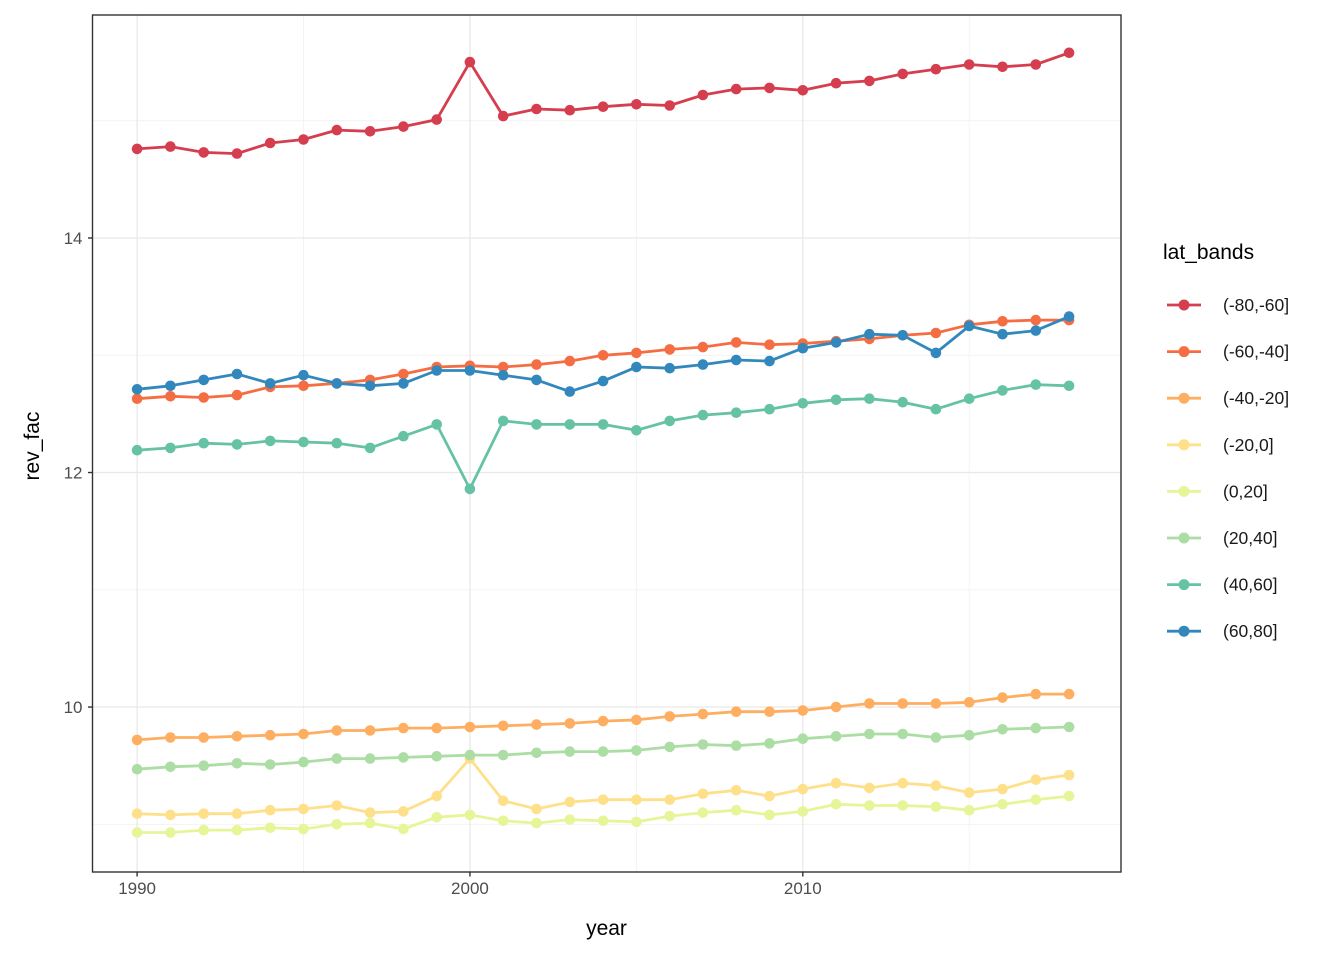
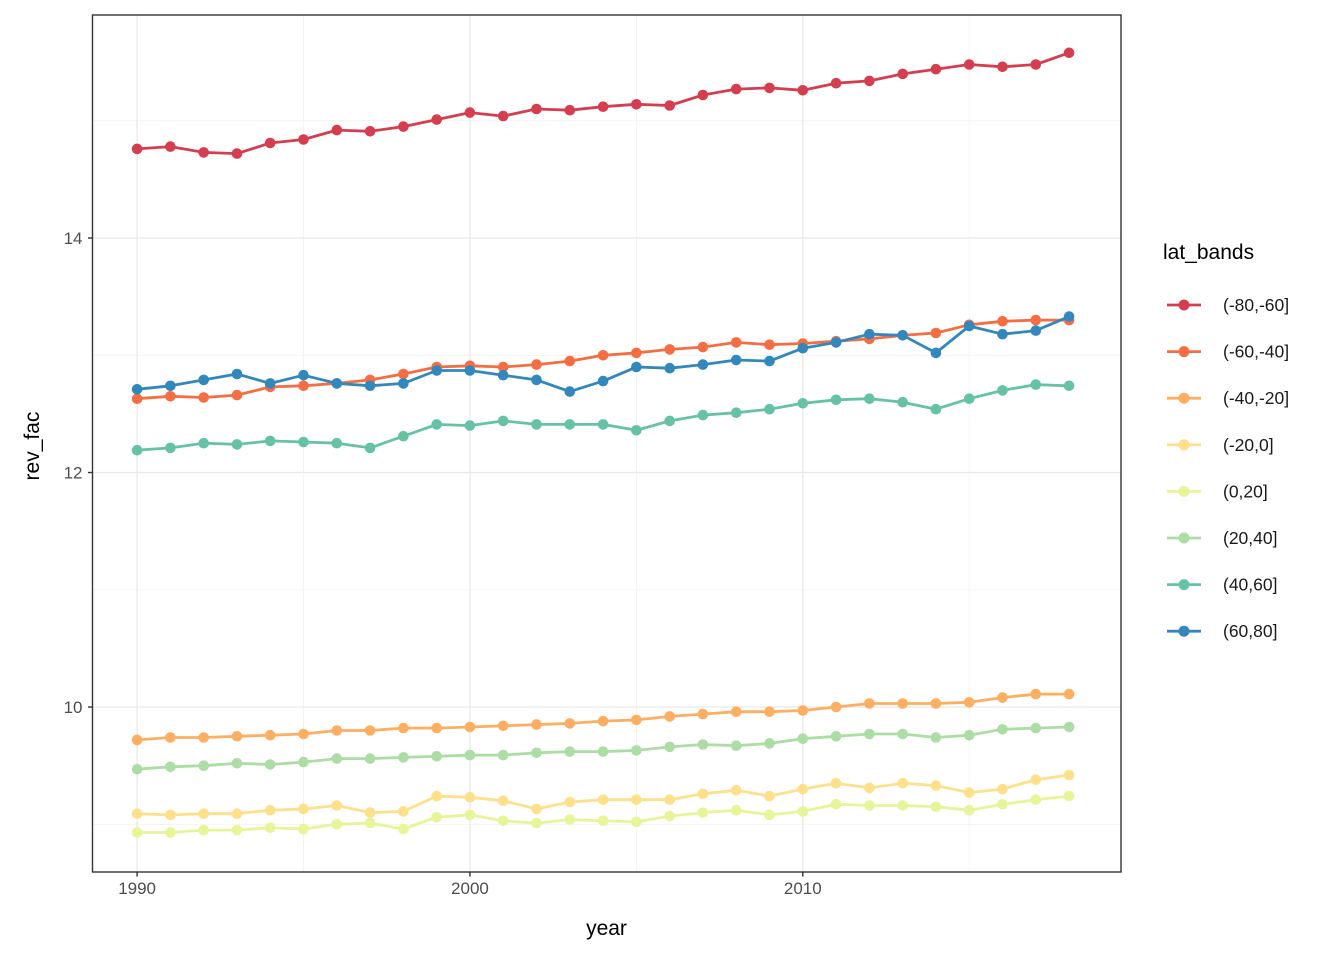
(-80,-60]/2000: 15.50 -> 15.07
(-20,0]/2000: 9.56 -> 9.23
(40,60]/2000: 11.86 -> 12.40
